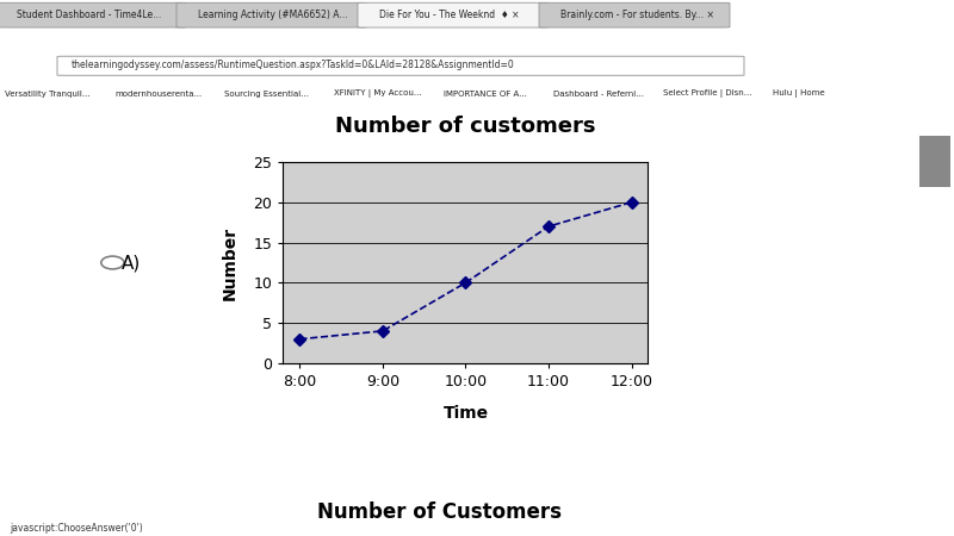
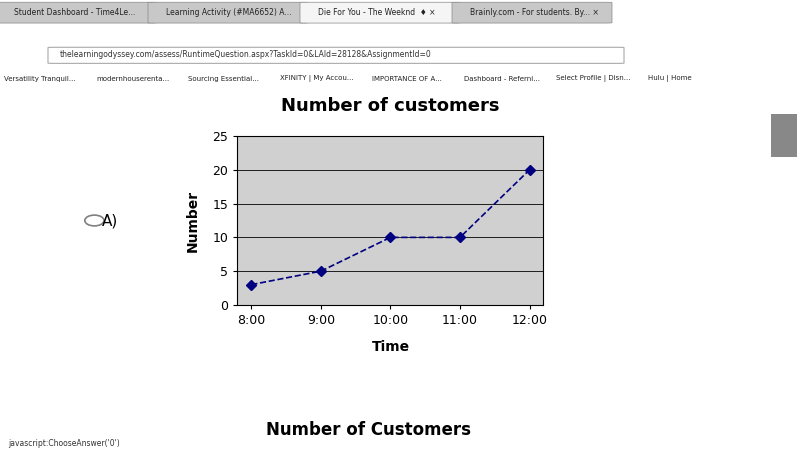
9:00: 4 -> 5
11:00: 17 -> 10
